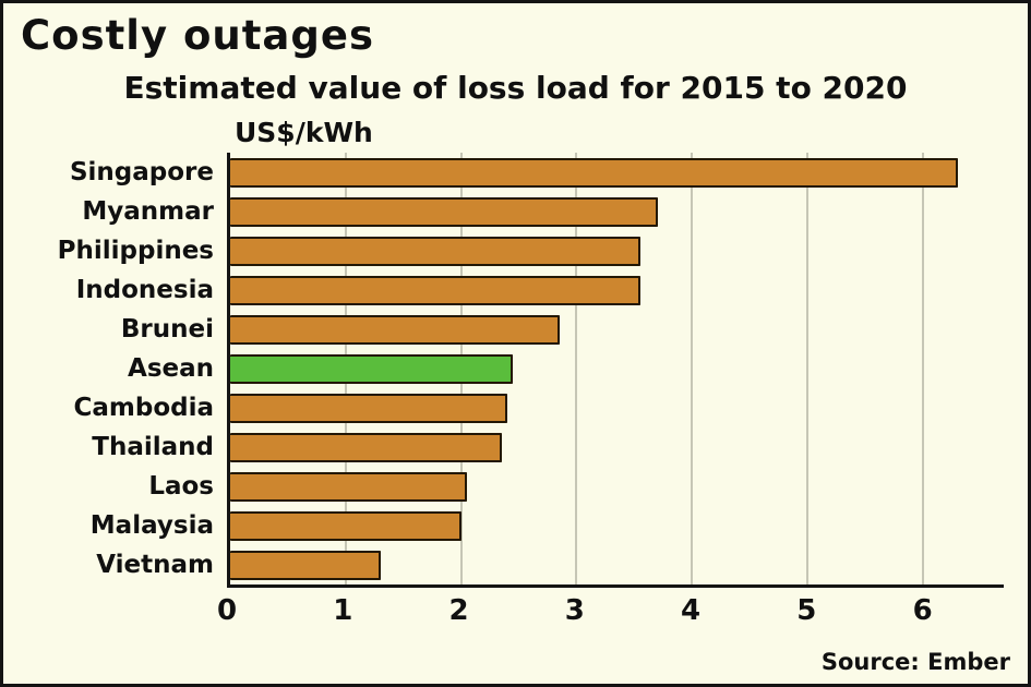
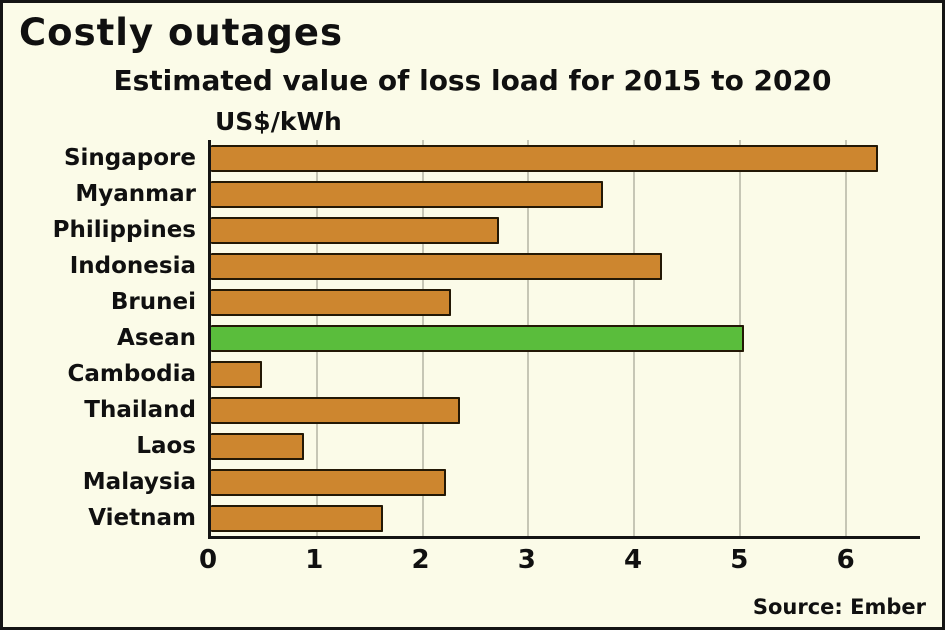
Philippines: 3.55 -> 2.72
Indonesia: 3.55 -> 4.26
Brunei: 2.85 -> 2.27
Asean: 2.45 -> 5.04
Cambodia: 2.40 -> 0.48
Laos: 2.05 -> 0.88
Malaysia: 2.00 -> 2.22
Vietnam: 1.30 -> 1.63
